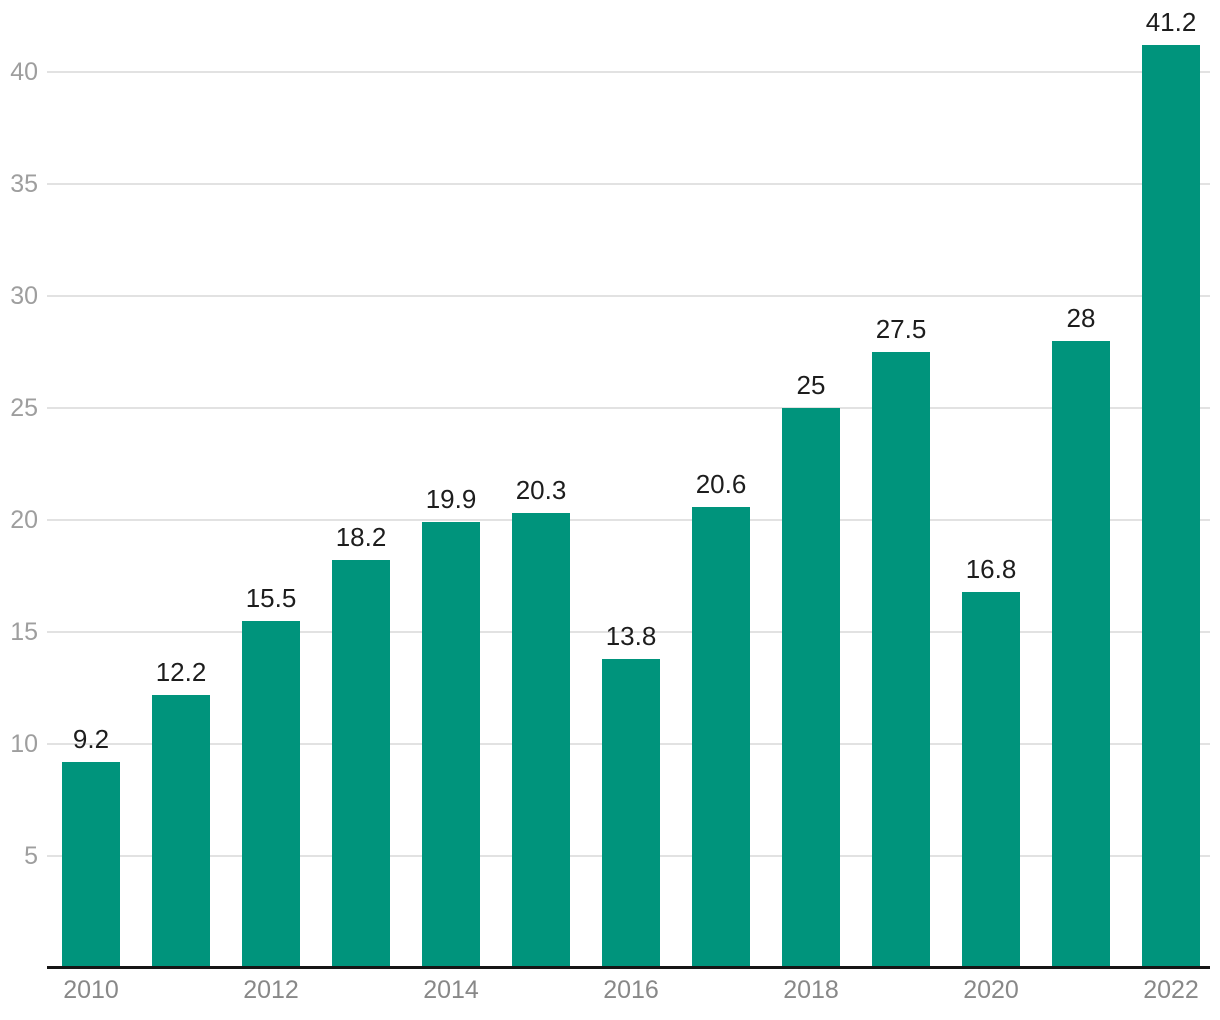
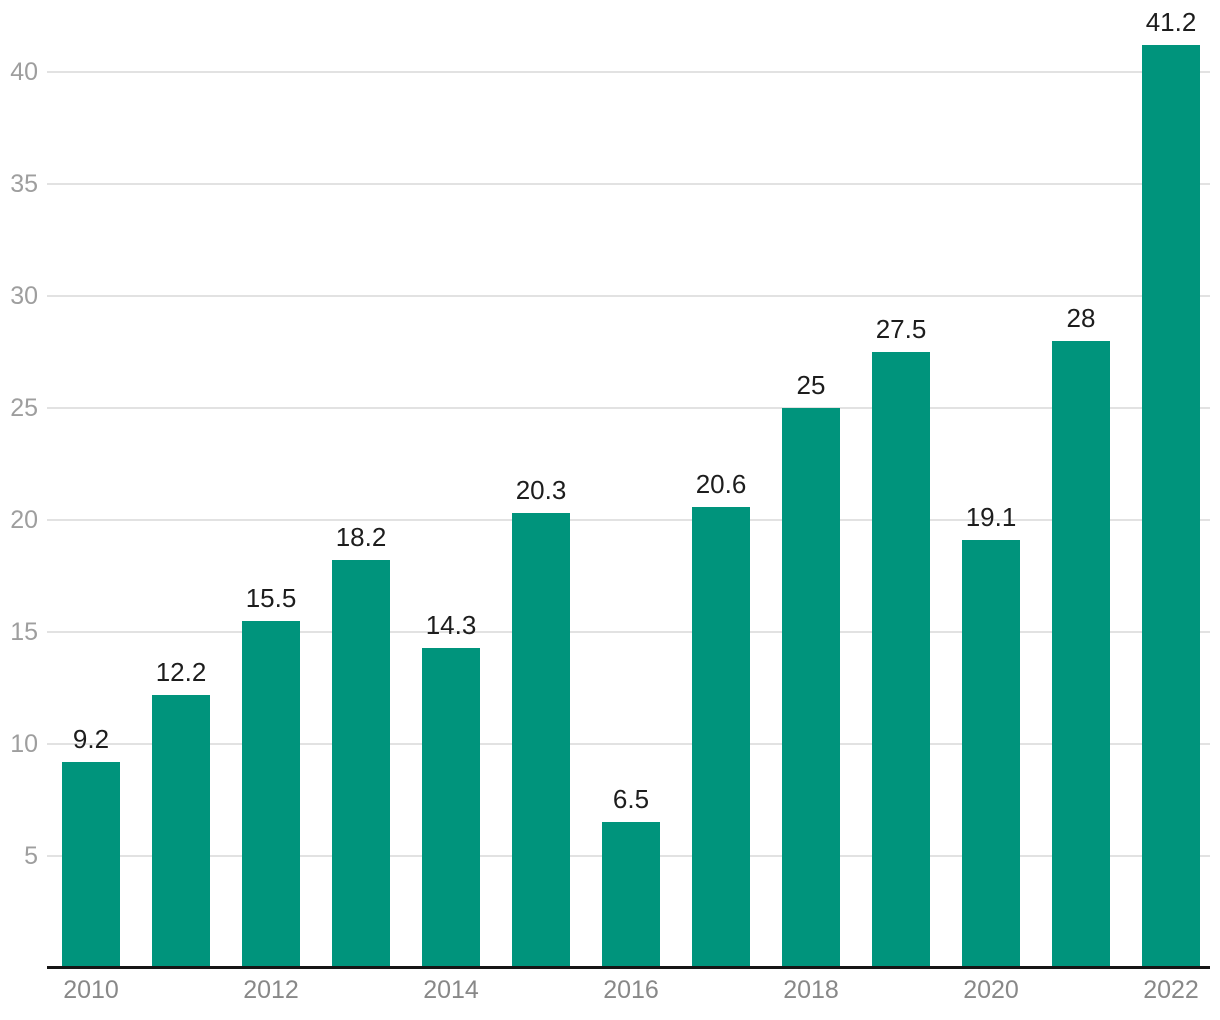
2014: 19.9 -> 14.3
2016: 13.8 -> 6.5
2020: 16.8 -> 19.1
